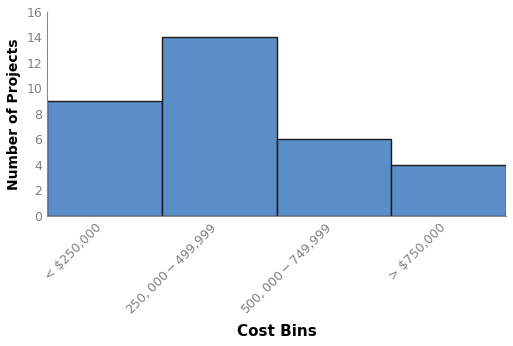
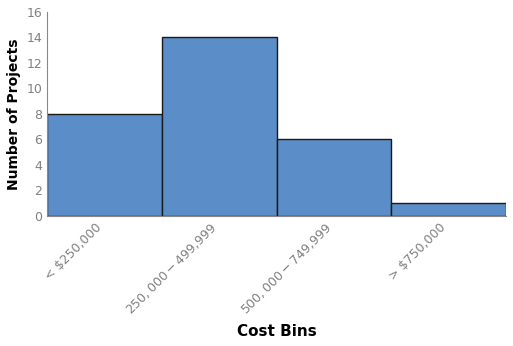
< $250,000: 9 -> 8
> $750,000: 4 -> 1
